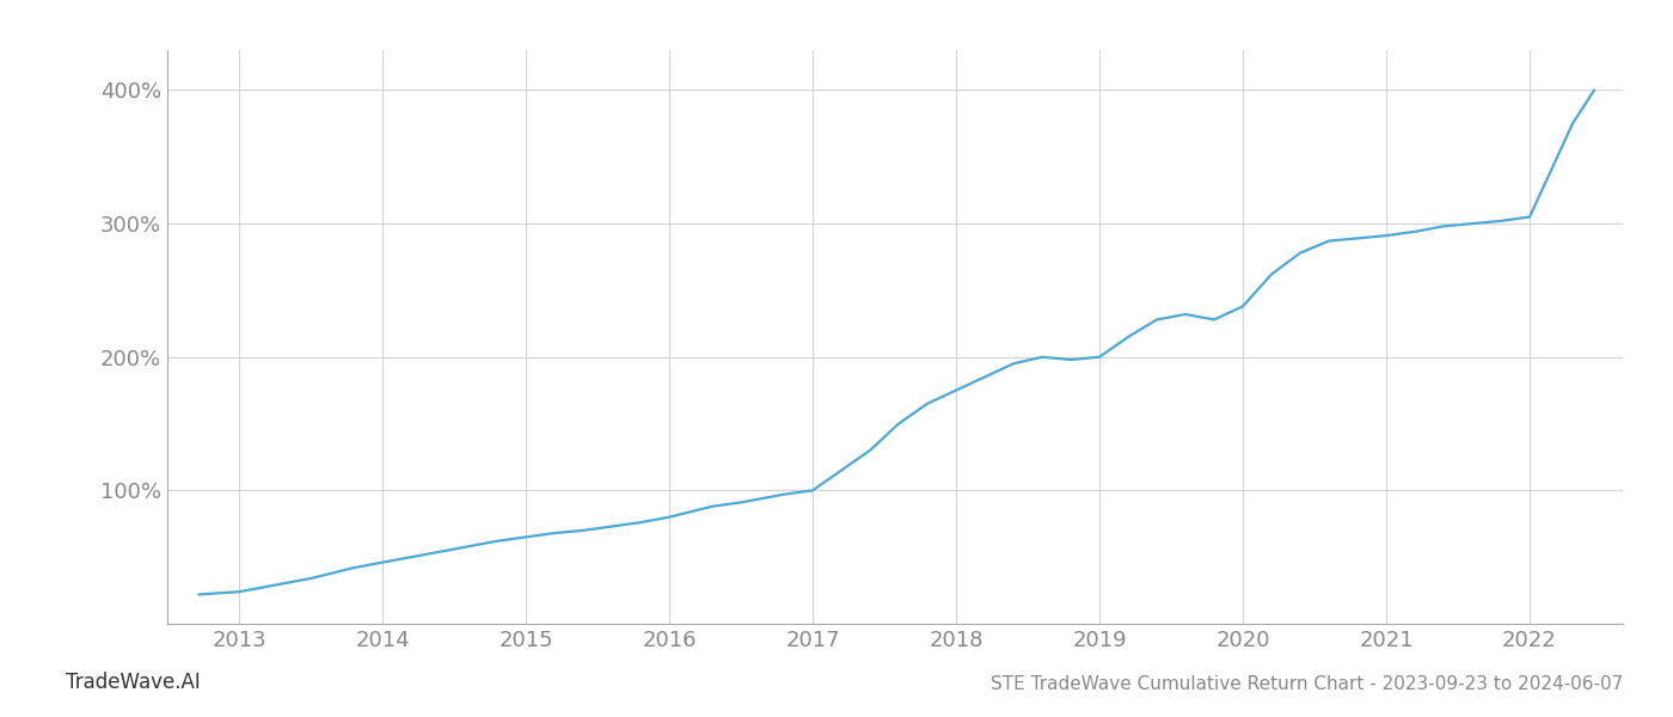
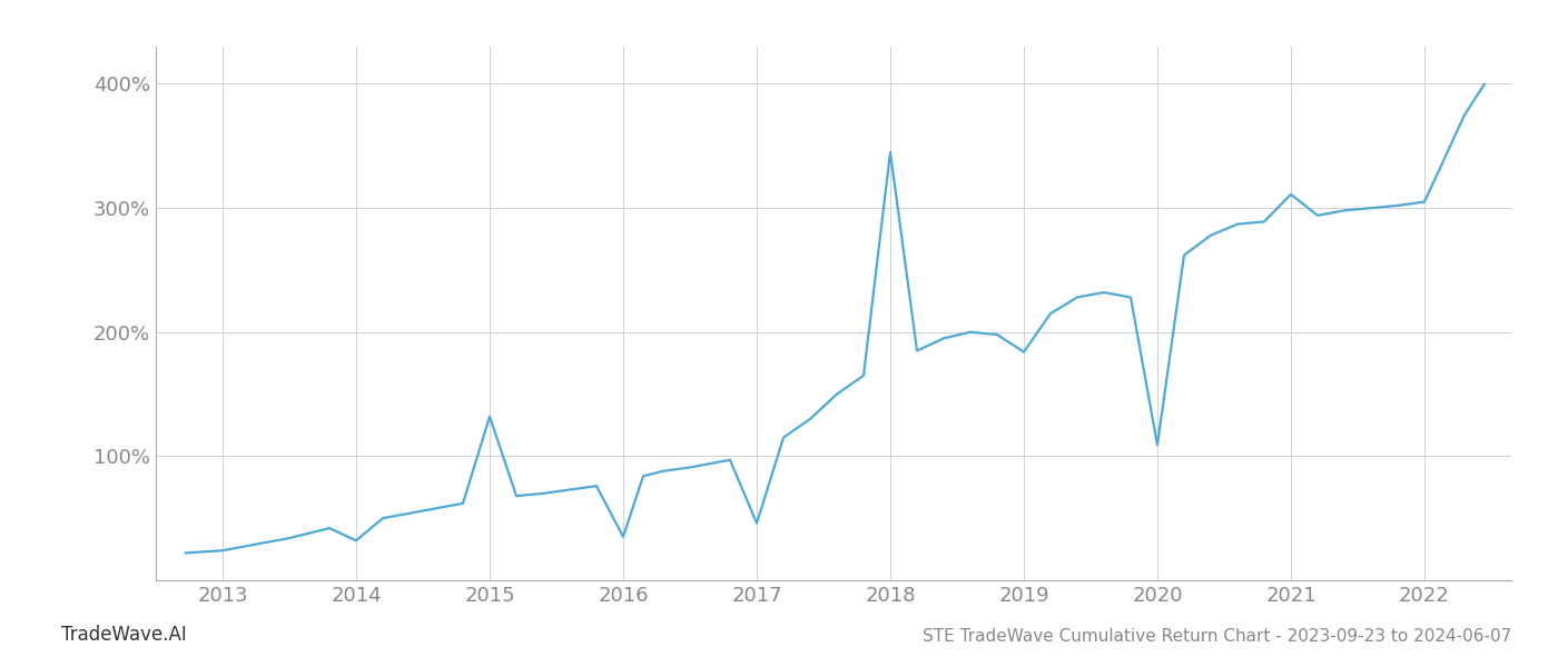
2014: 46% -> 32%
2015: 65% -> 132%
2016: 80% -> 35%
2017: 100% -> 46%
2018: 175% -> 345%
2019: 200% -> 184%
2020: 238% -> 109%
2021: 291% -> 311%
